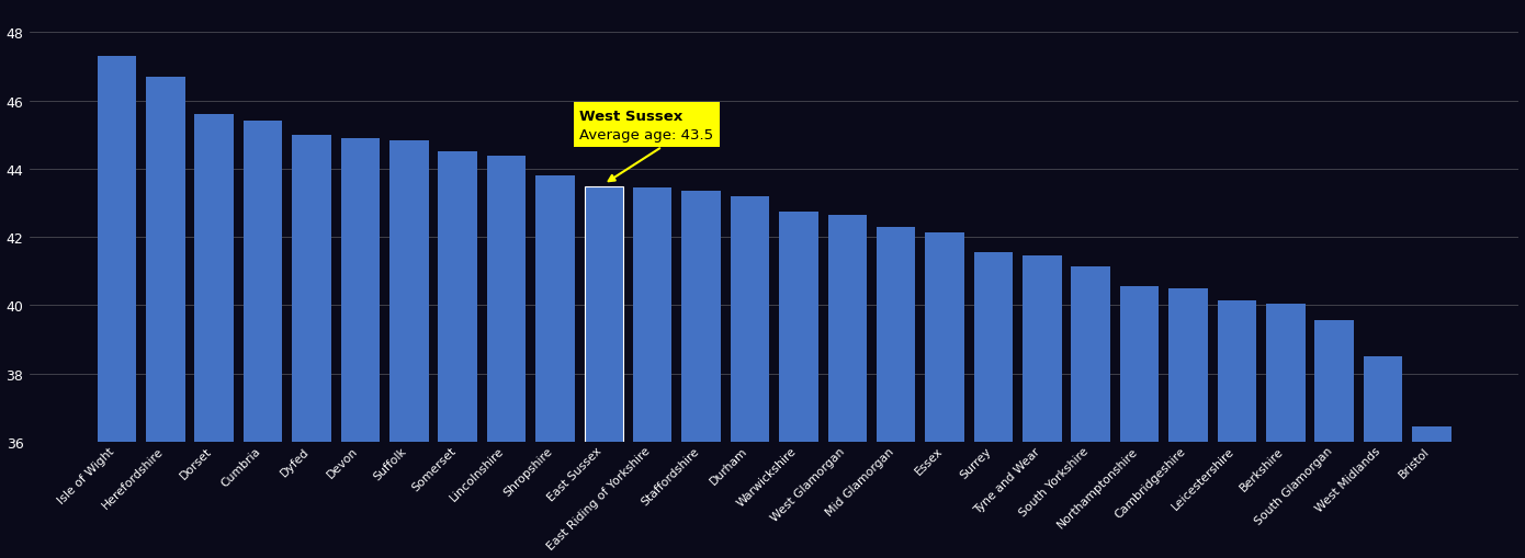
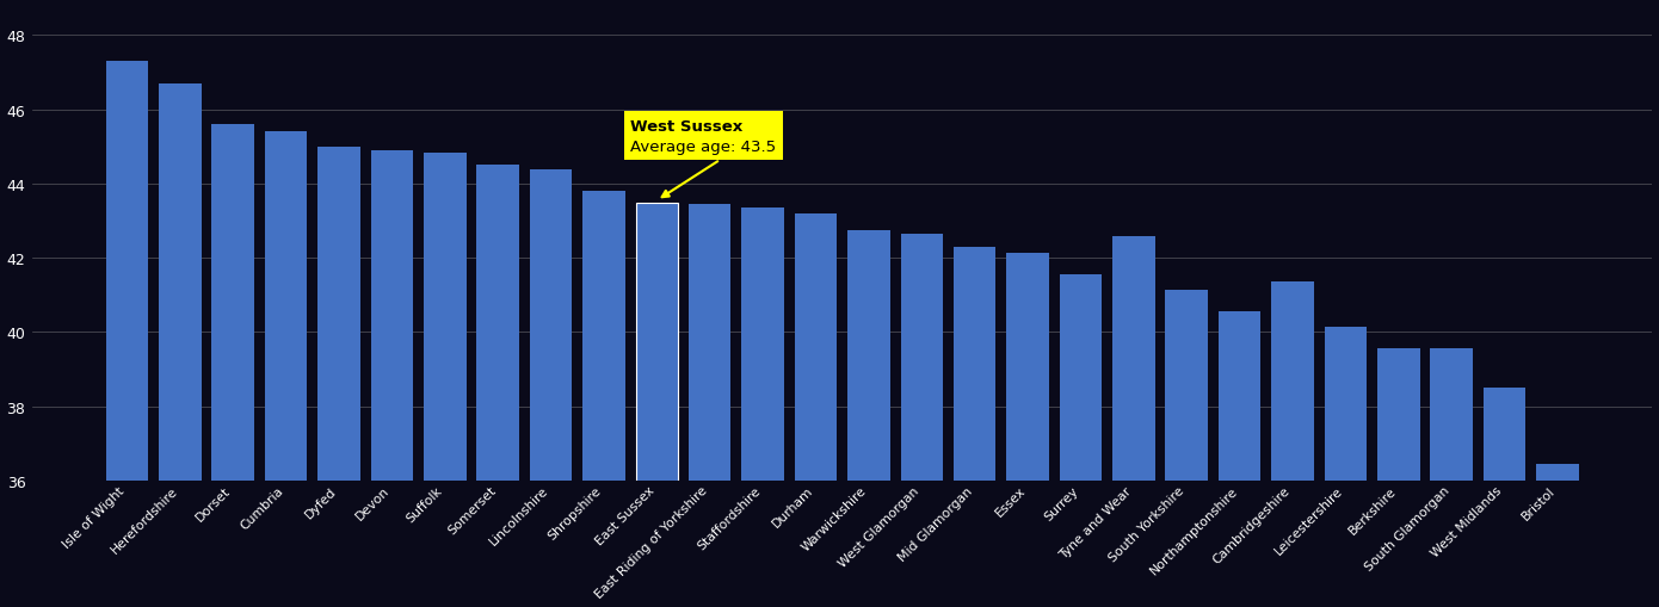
Tyne and Wear: 41.45 -> 42.60
Cambridgeshire: 40.50 -> 41.35
Berkshire: 40.05 -> 39.55
